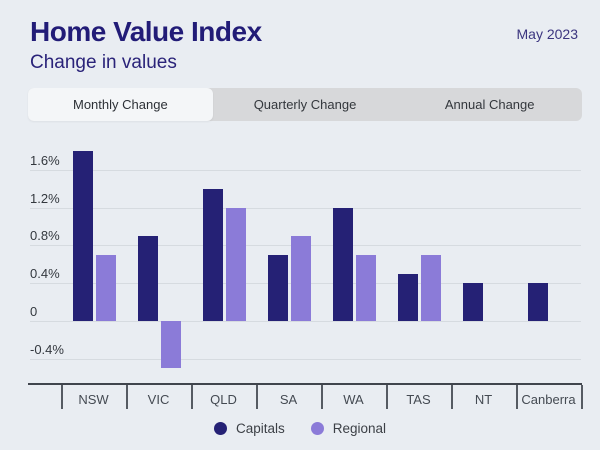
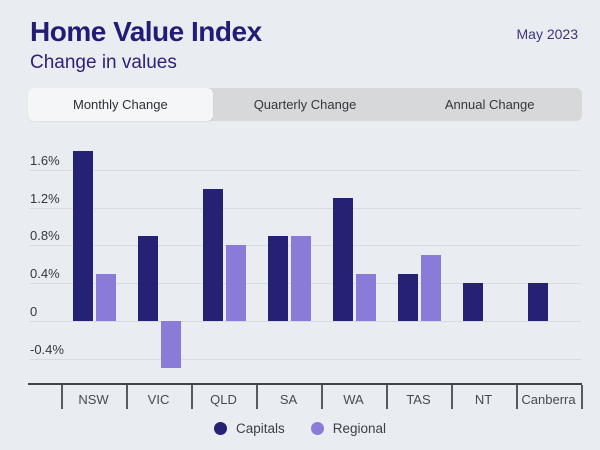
Regional/NSW: 0.7% -> 0.5%
Regional/QLD: 1.2% -> 0.8%
Capitals/SA: 0.7% -> 0.9%
Capitals/WA: 1.2% -> 1.3%
Regional/WA: 0.7% -> 0.5%
